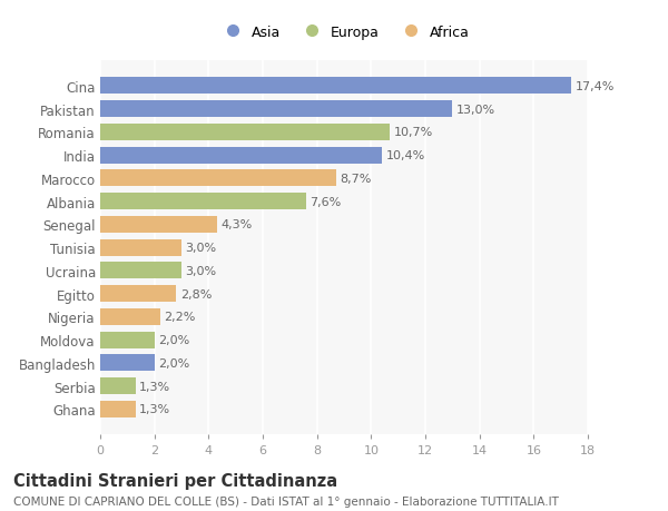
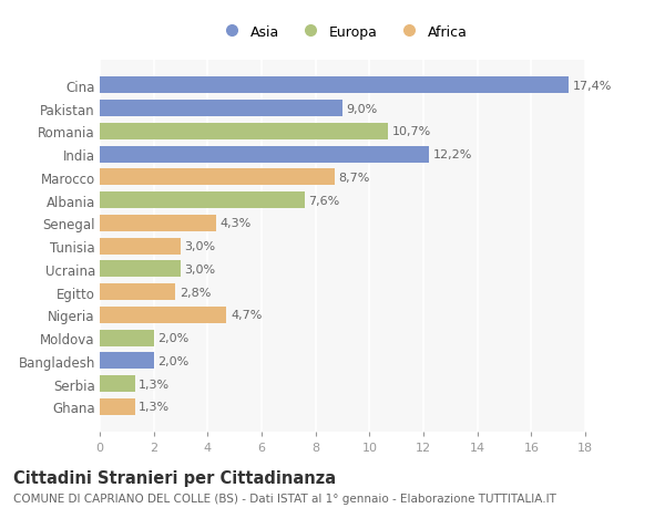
Pakistan: 13,0% -> 9,0%
India: 10,4% -> 12,2%
Nigeria: 2,2% -> 4,7%
